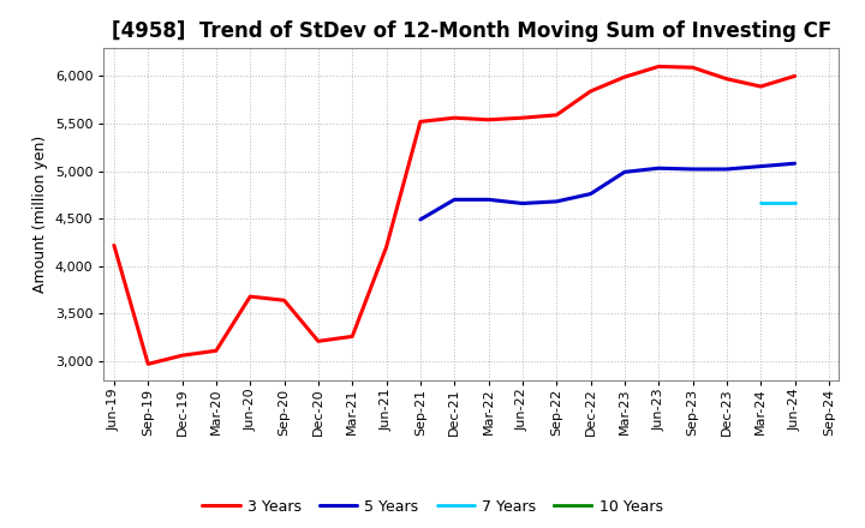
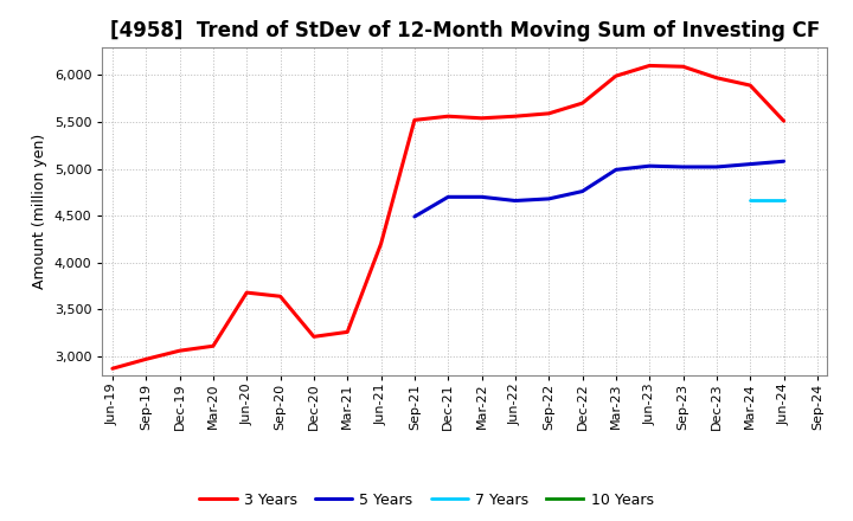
3 Years/Jun-19: 4,220 -> 2,870
3 Years/Dec-22: 5,840 -> 5,700
3 Years/Jun-24: 6,000 -> 5,510
